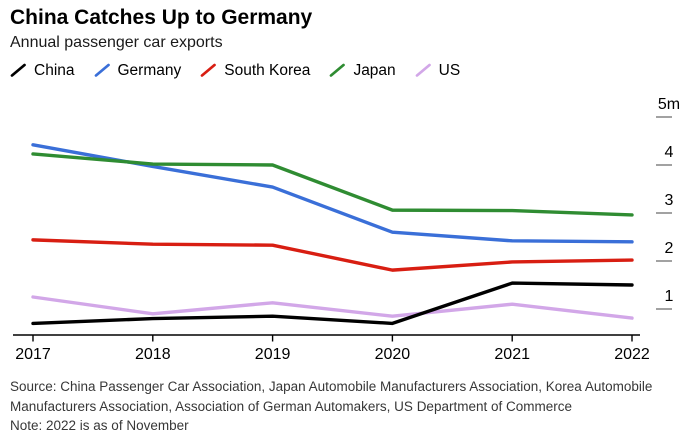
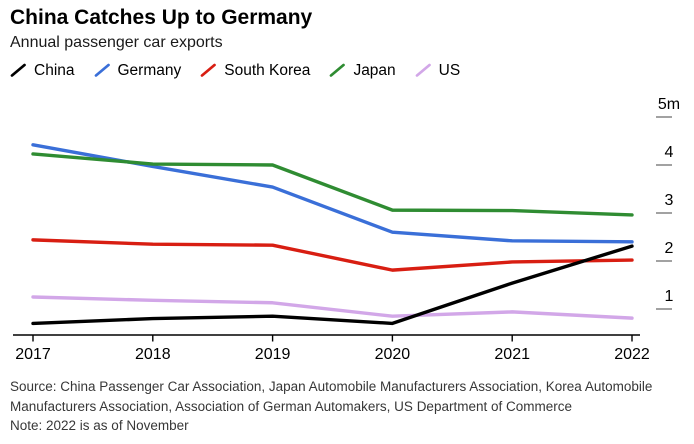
US/2018: 0.9 -> 1.2
US/2021: 1.1 -> 0.9
China/2022: 1.5 -> 2.3
